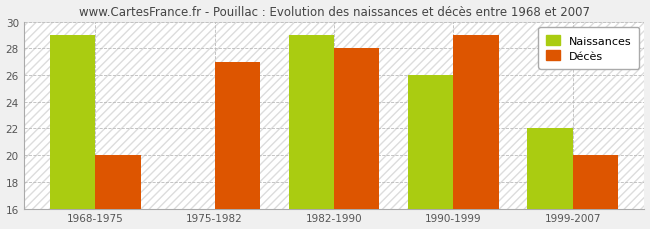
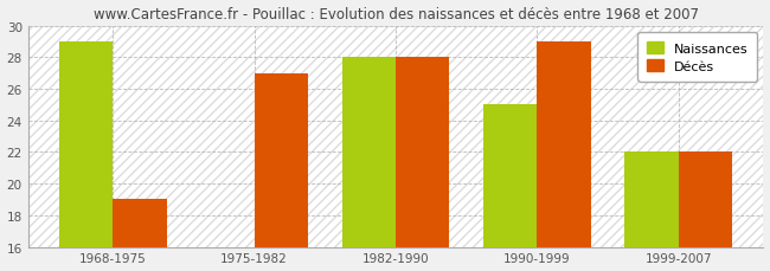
Décès/1968-1975: 20 -> 19
Naissances/1982-1990: 29 -> 28
Naissances/1990-1999: 26 -> 25
Décès/1999-2007: 20 -> 22
